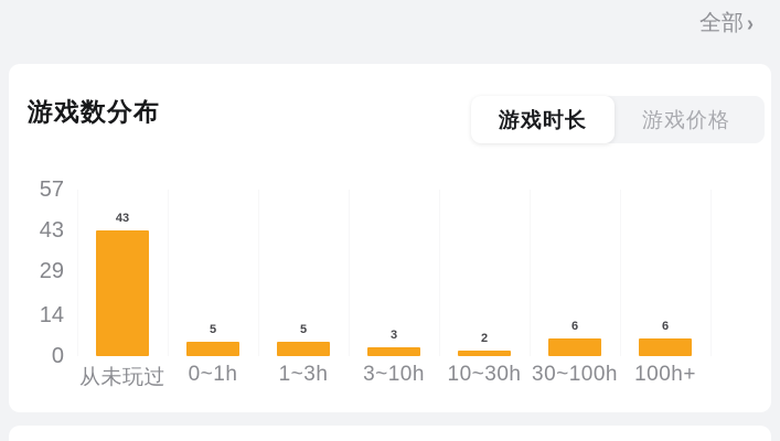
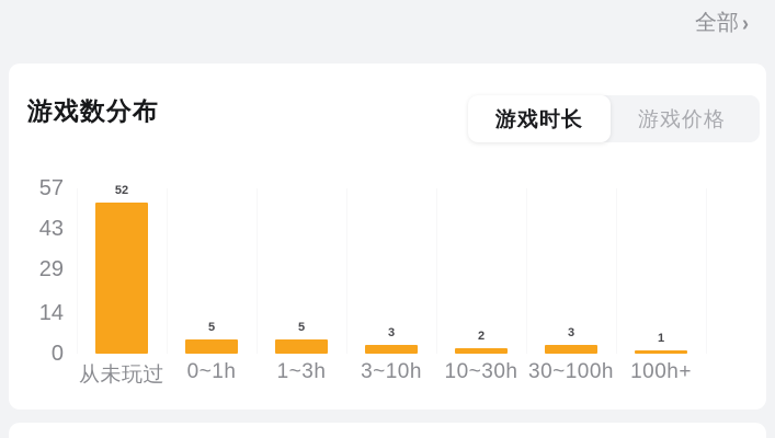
从未玩过: 43 -> 52
30~100h: 6 -> 3
100h+: 6 -> 1
